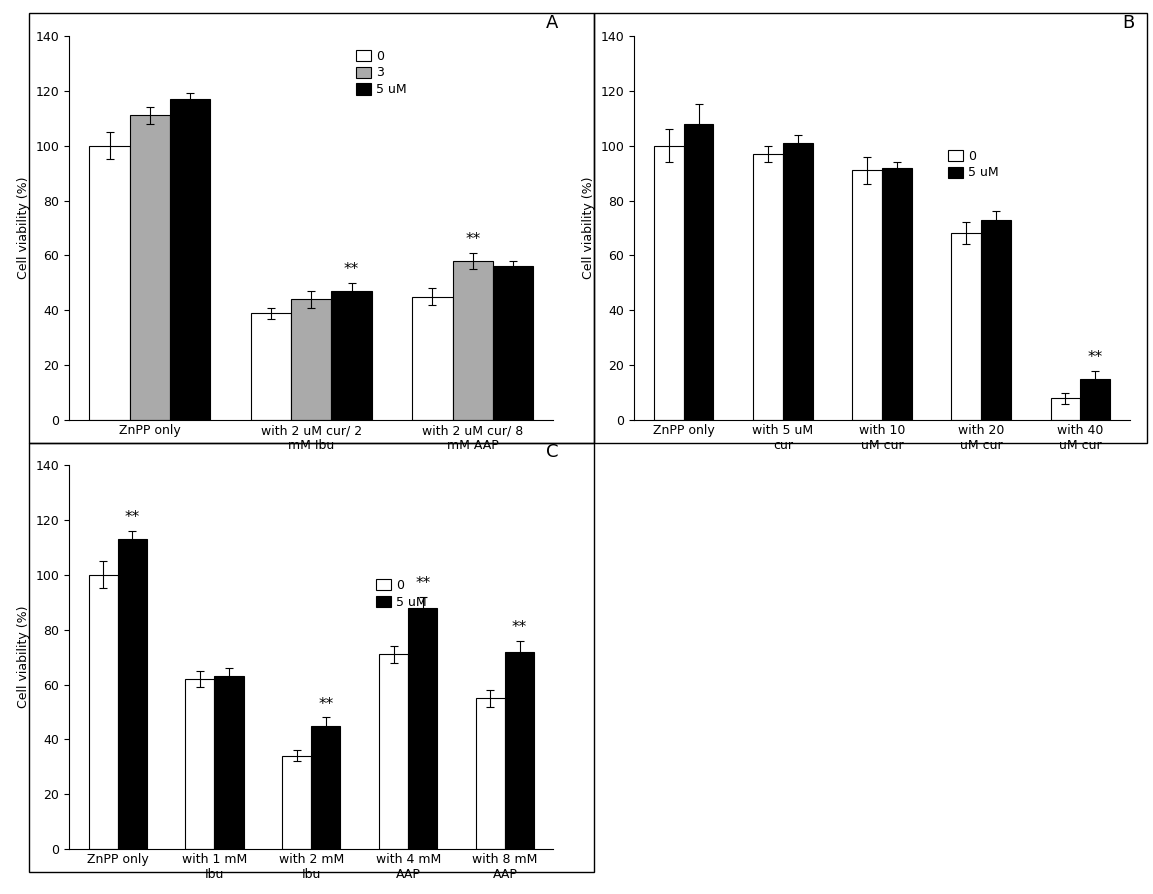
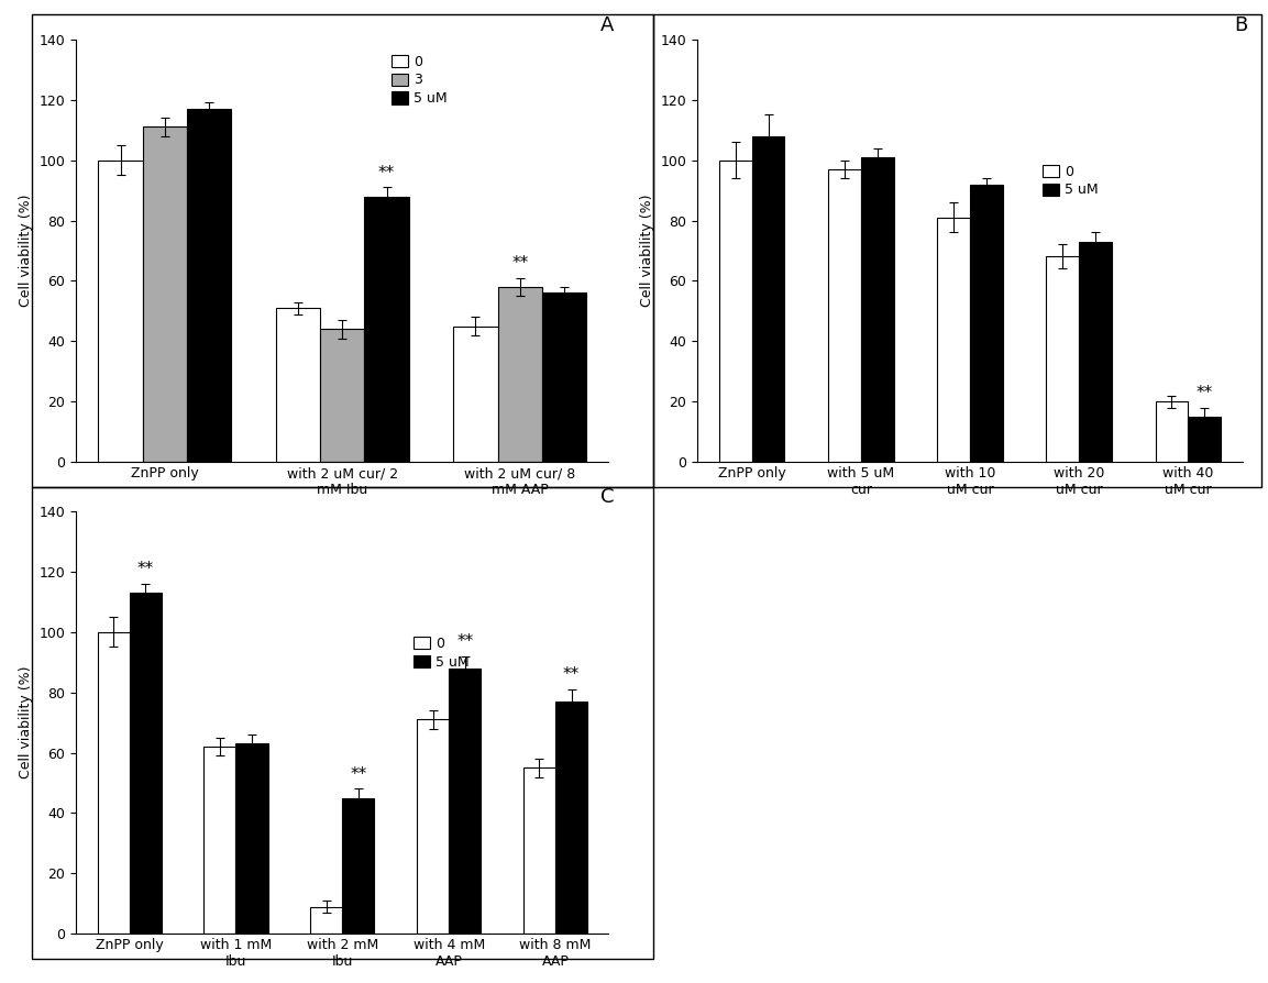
0/with 2 uM cur/ 2 mM Ibu: 39 -> 51
5 uM/with 2 uM cur/ 2 mM Ibu: 47 -> 88
0/with 10 uM cur: 91 -> 81
0/with 40 uM cur: 8 -> 20
0/with 2 mM Ibu: 34 -> 9
5 uM/with 8 mM AAP: 72 -> 77
